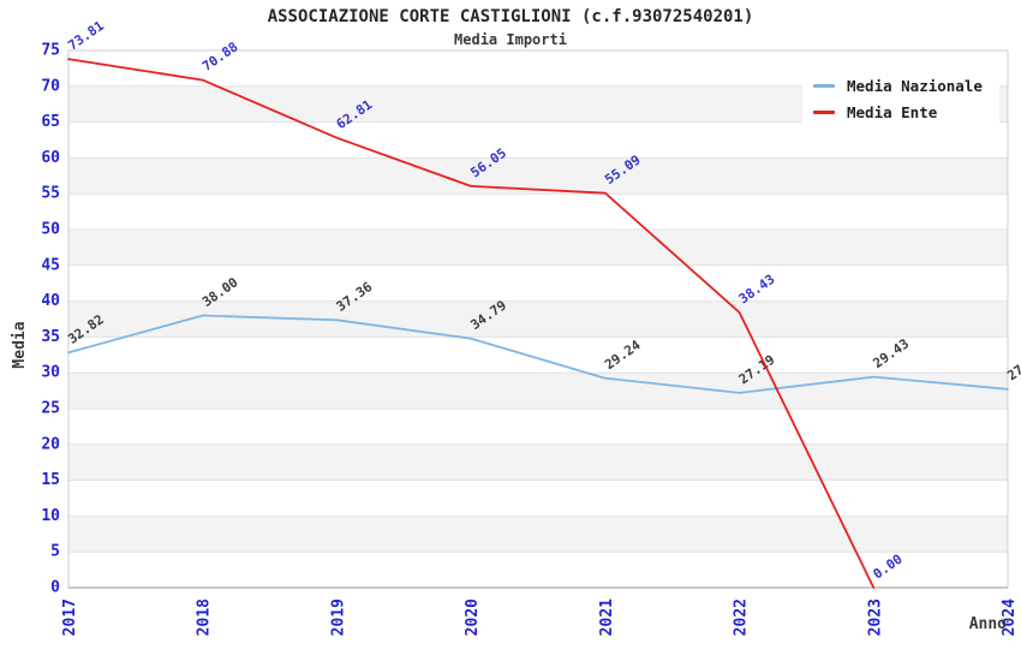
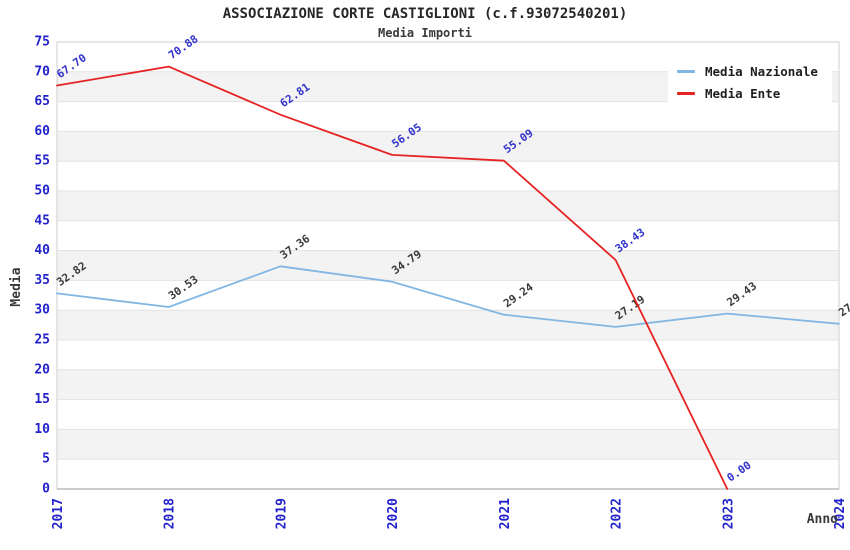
Media Ente/2017: 73.81 -> 67.70
Media Nazionale/2018: 38.00 -> 30.53
